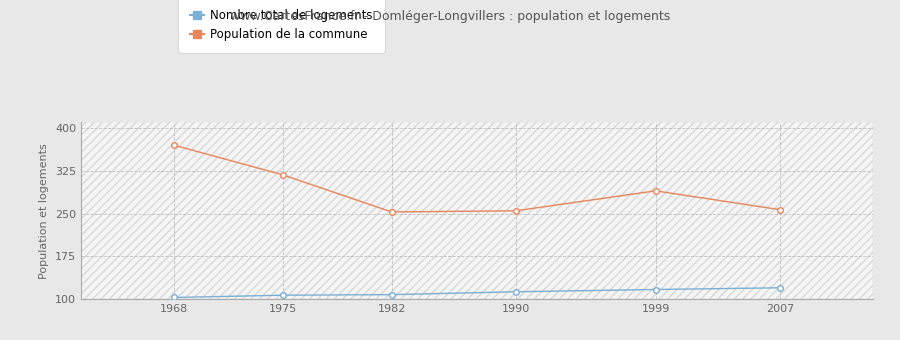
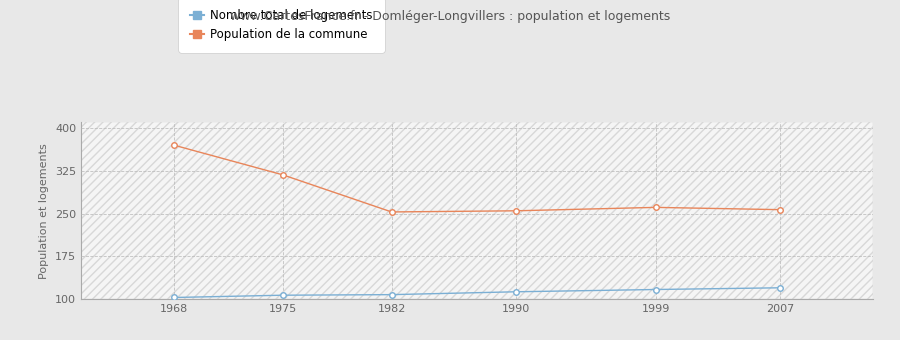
Population de la commune/1999: 290 -> 261
